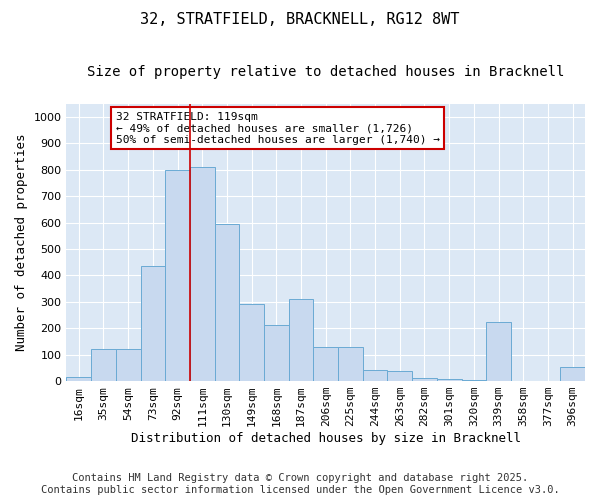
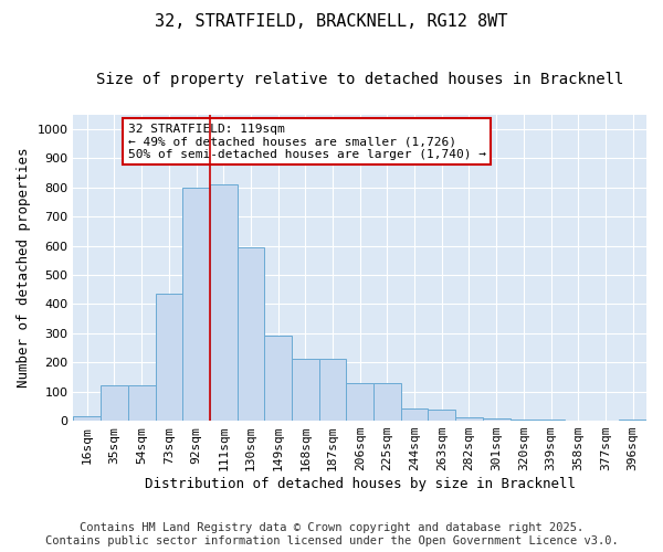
187sqm: 310 -> 213
339sqm: 225 -> 3
396sqm: 55 -> 5
